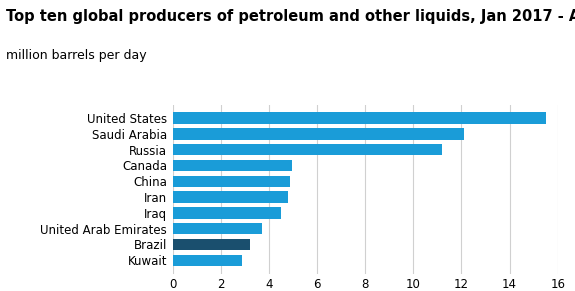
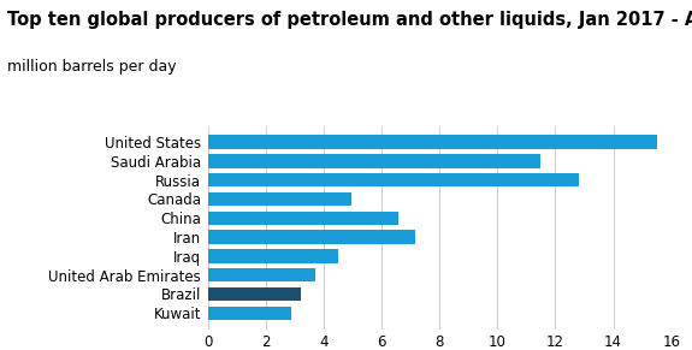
Saudi Arabia: 12.10 -> 11.50
Russia: 11.20 -> 12.80
China: 4.90 -> 6.60
Iran: 4.80 -> 7.15
